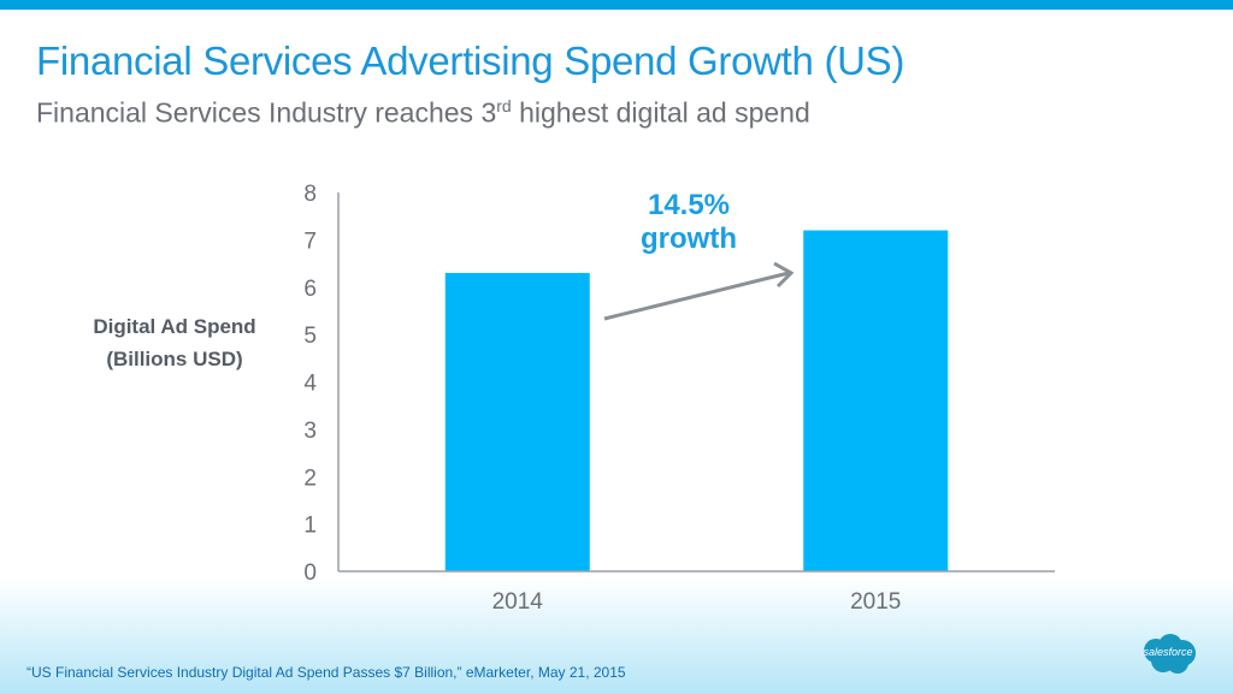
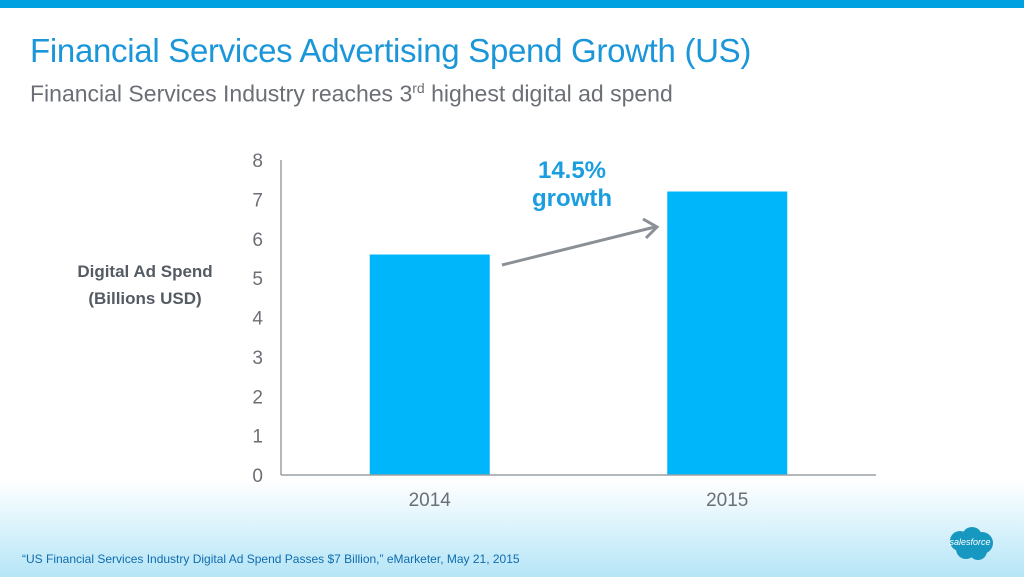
2014: 6.3 -> 5.6
